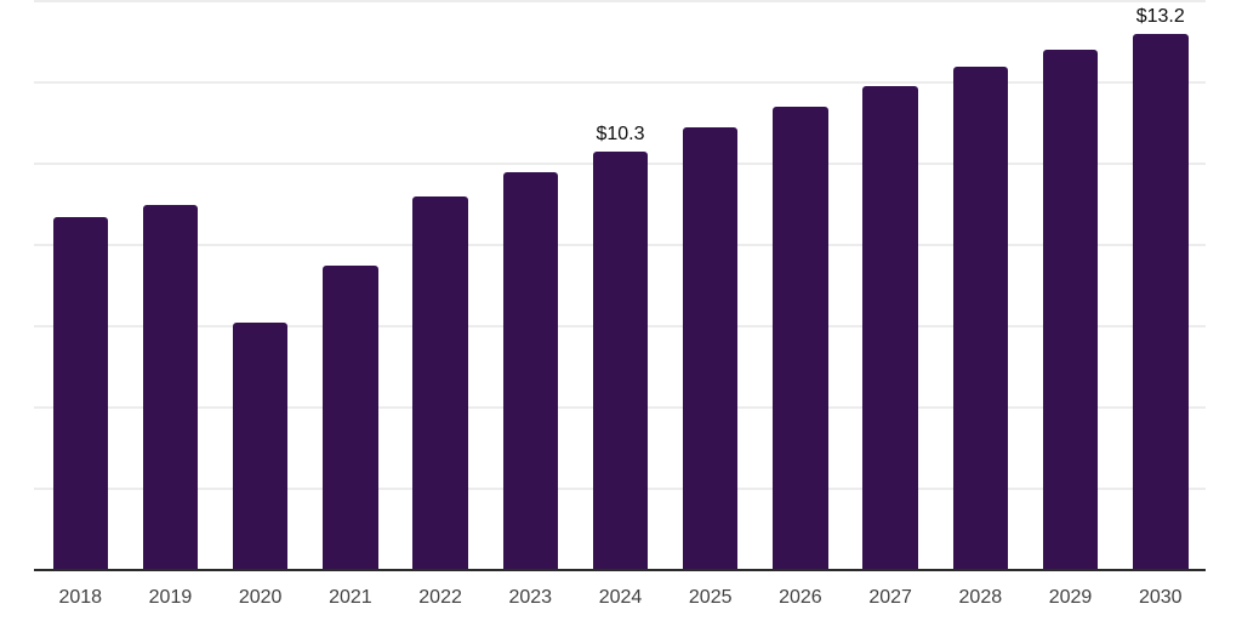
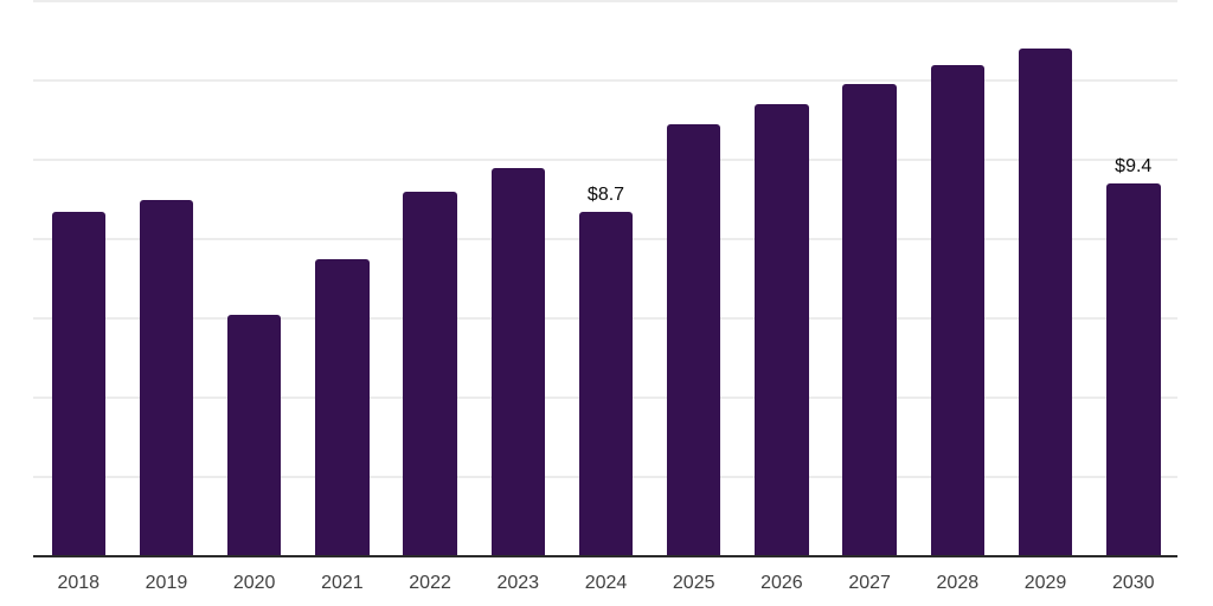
2024: $10.3 -> $8.7
2030: $13.2 -> $9.4
